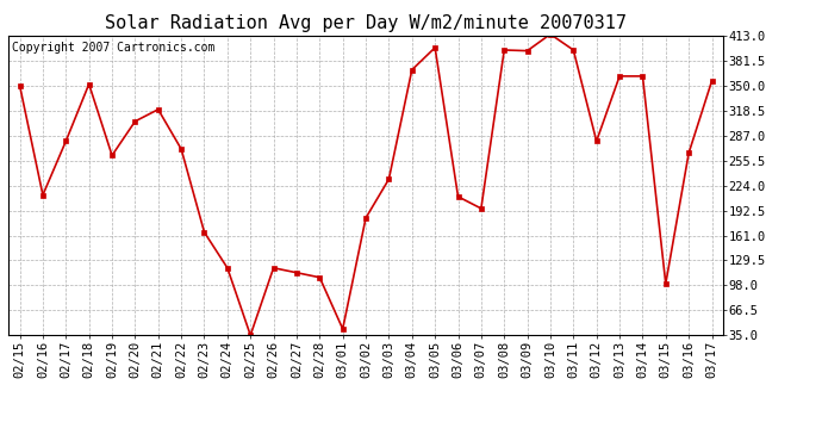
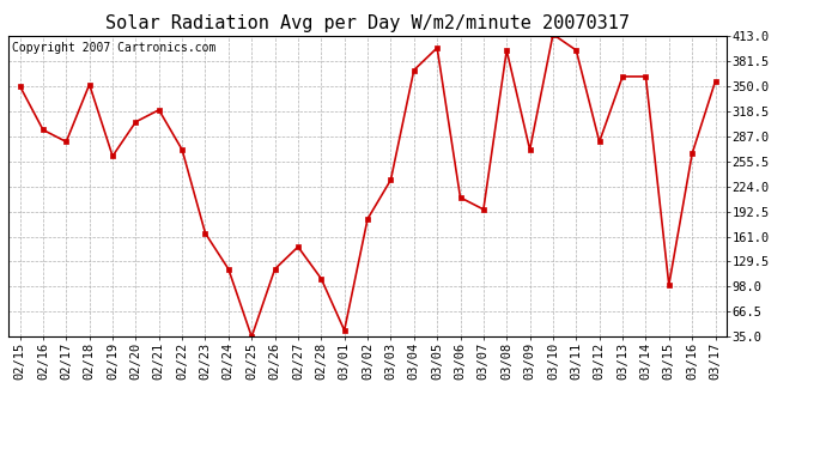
02/16: 212 -> 295
02/27: 114 -> 148
03/09: 394 -> 270
